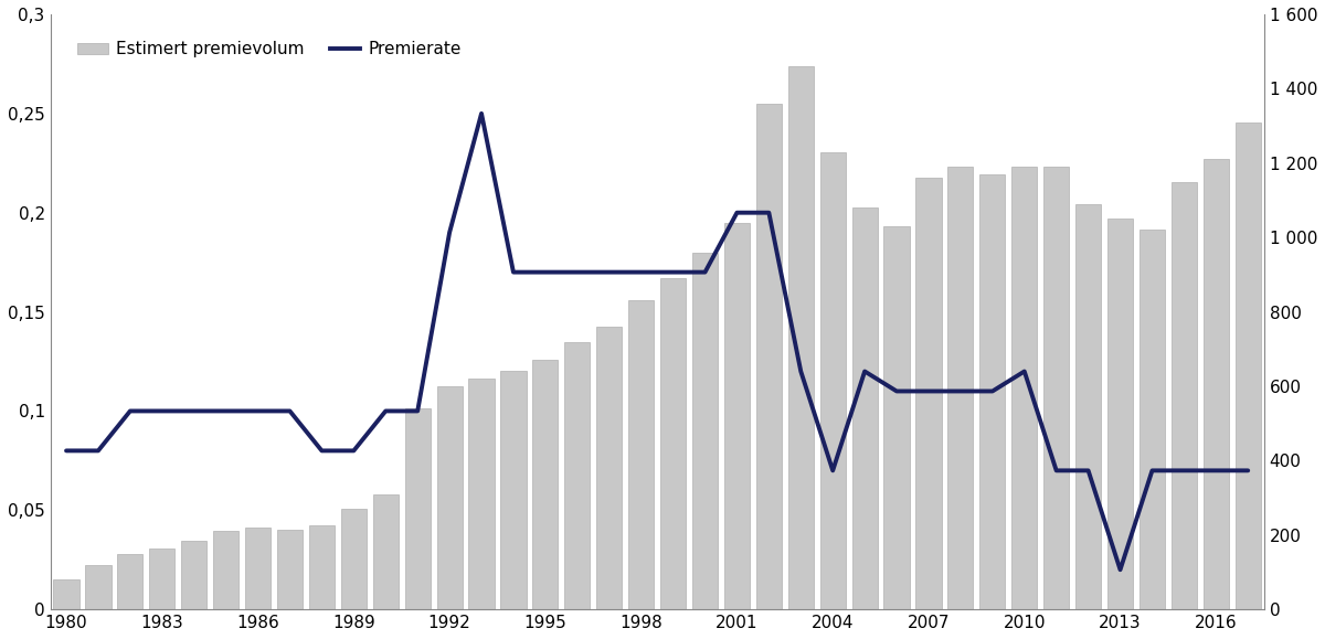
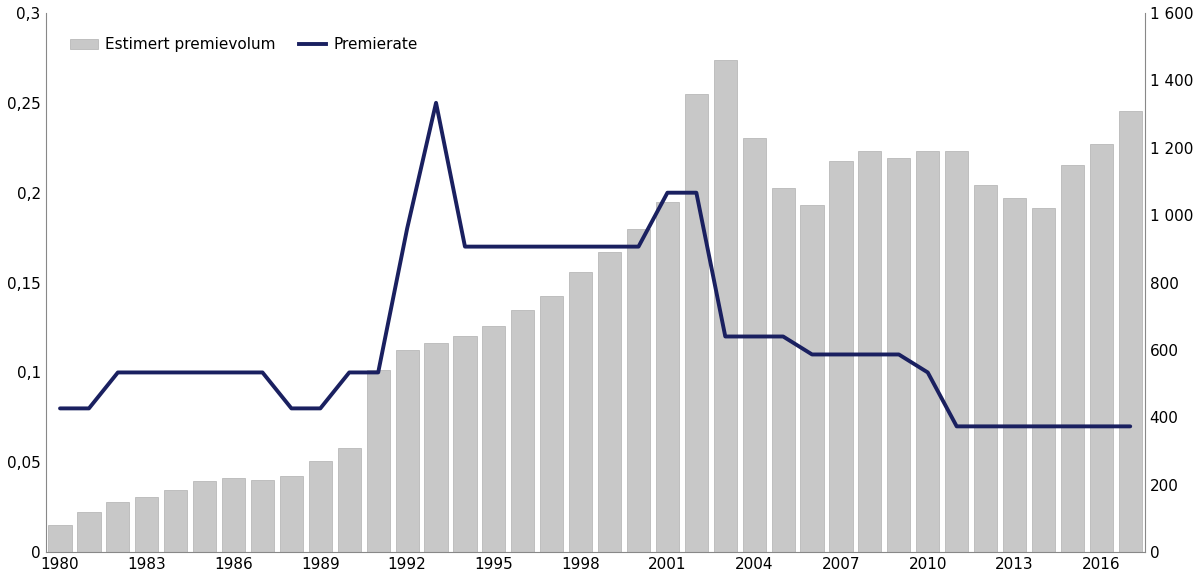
Premierate/1992: 0,19 -> 0,18
Premierate/2004: 0,07 -> 0,12
Premierate/2010: 0,12 -> 0,10
Premierate/2013: 0,02 -> 0,07
